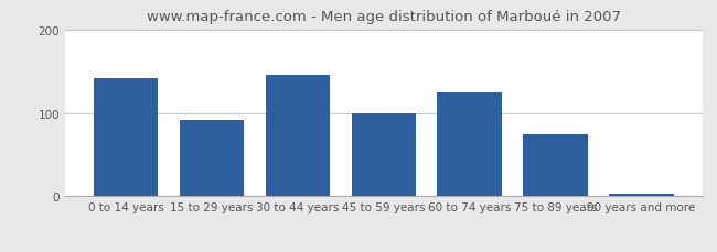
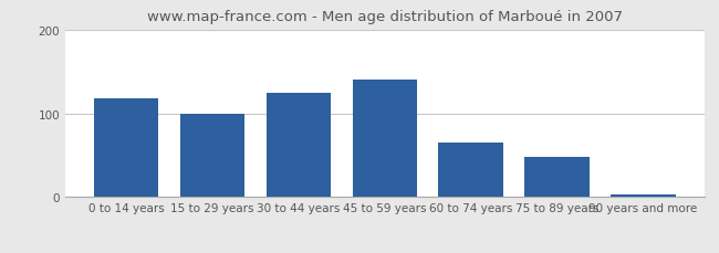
0 to 14 years: 142 -> 118
15 to 29 years: 92 -> 100
30 to 44 years: 146 -> 125
45 to 59 years: 100 -> 140
60 to 74 years: 124 -> 65
75 to 89 years: 74 -> 48
